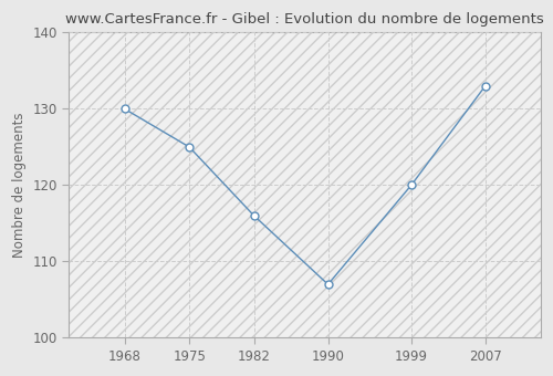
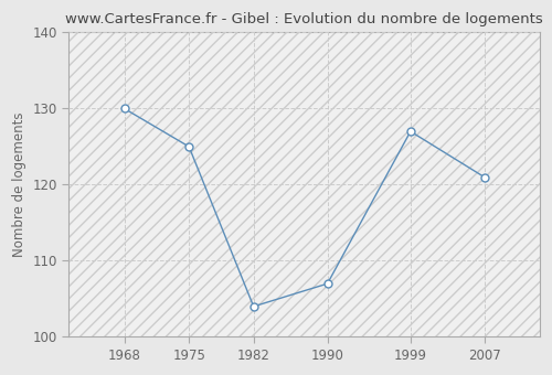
1982: 116 -> 104
1999: 120 -> 127
2007: 133 -> 121
